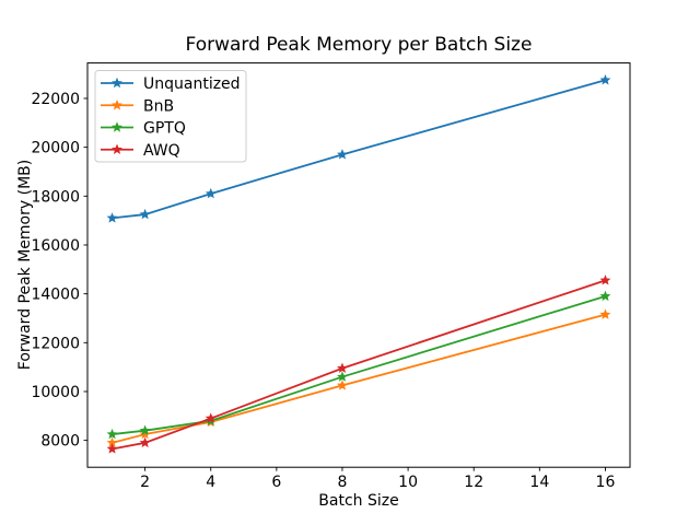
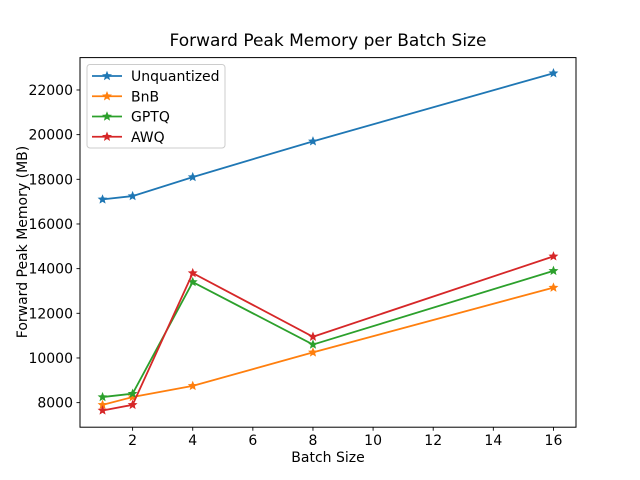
GPTQ/4: 8800 -> 13400
AWQ/4: 8900 -> 13800
